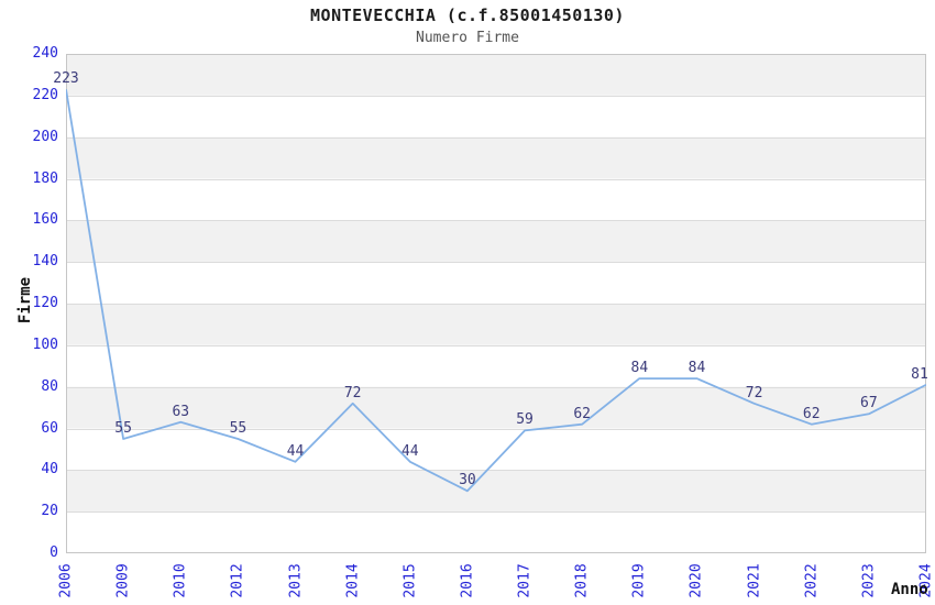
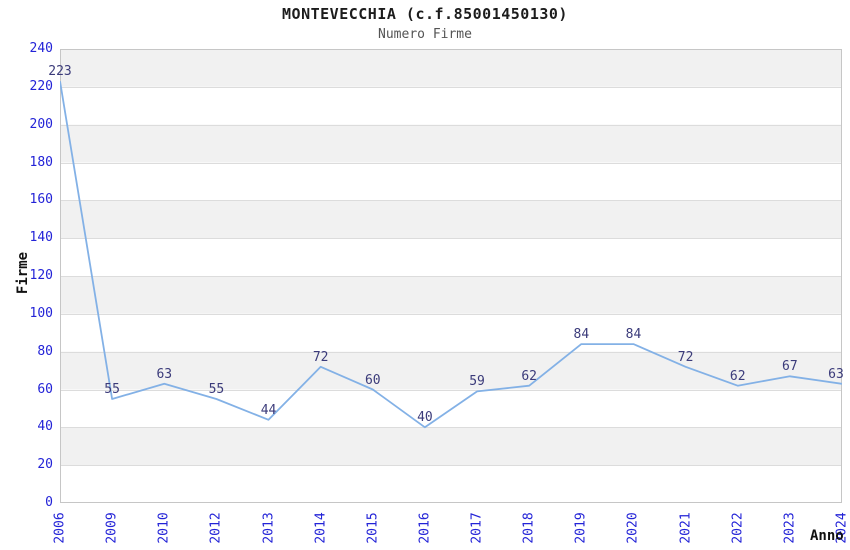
2015: 44 -> 60
2016: 30 -> 40
2024: 81 -> 63
